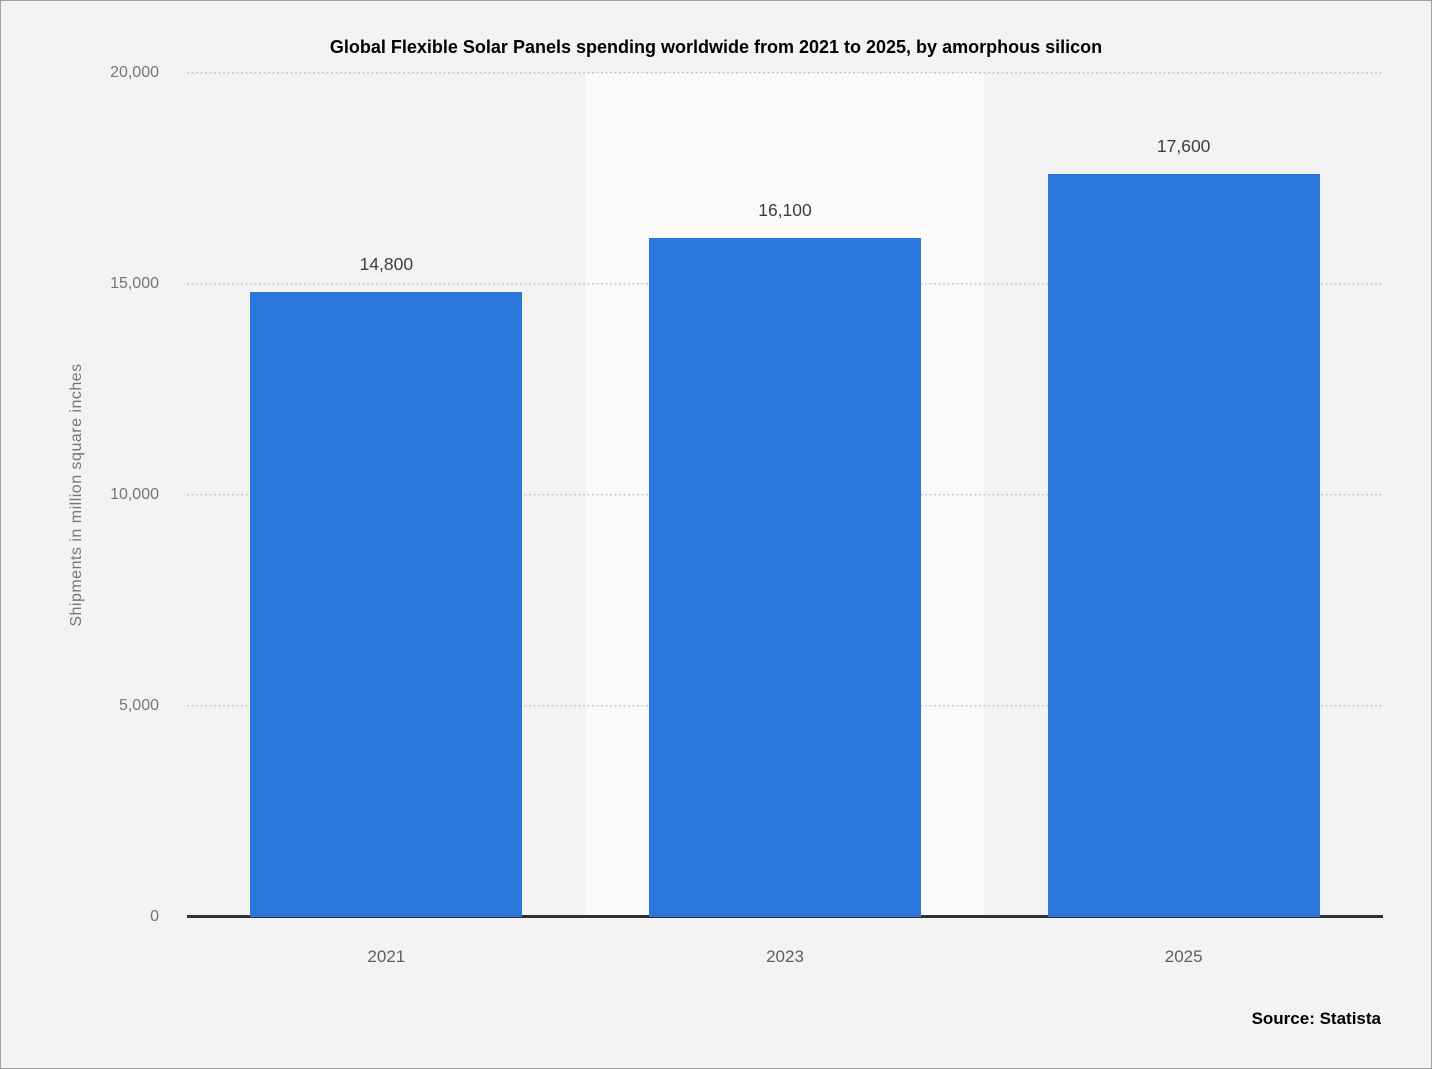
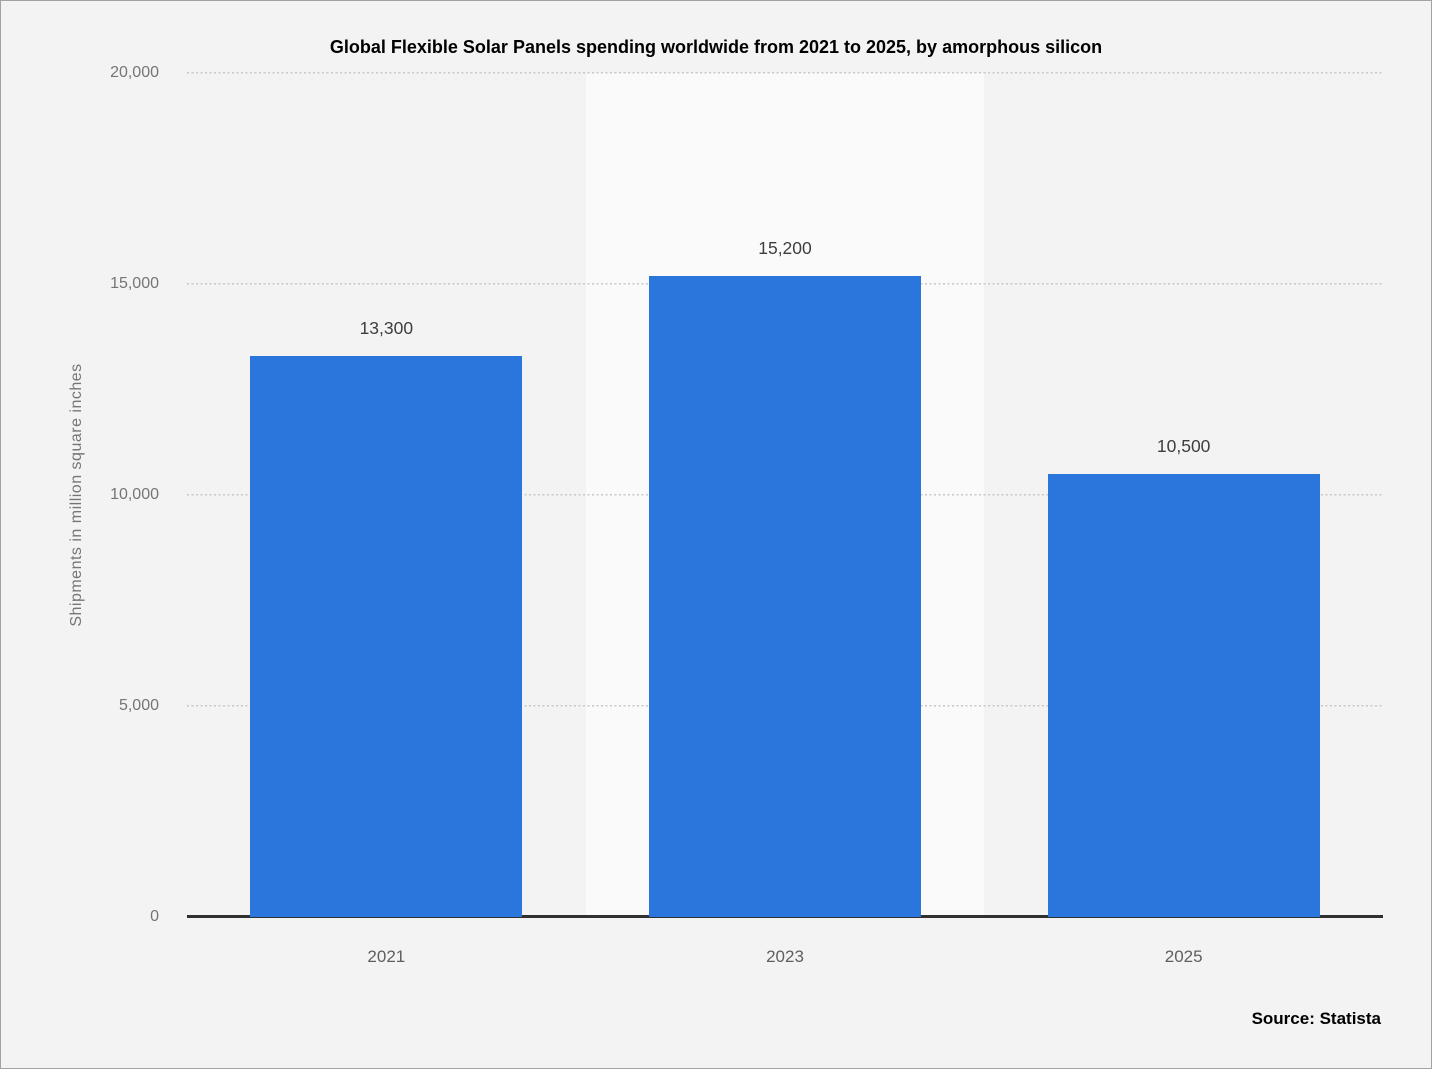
2021: 14,800 -> 13,300
2023: 16,100 -> 15,200
2025: 17,600 -> 10,500
